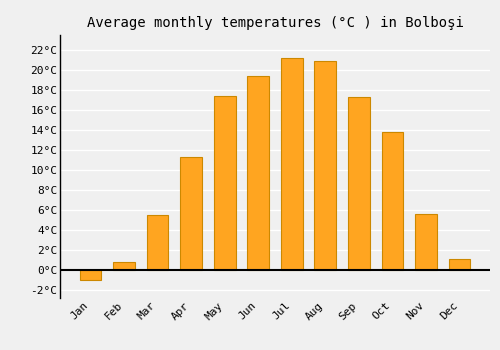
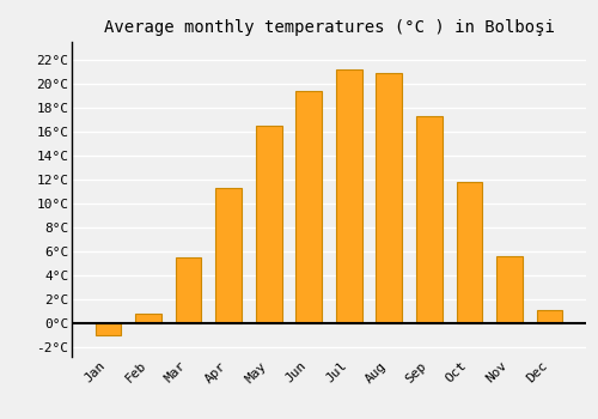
May: 17.4°C -> 16.5°C
Oct: 13.8°C -> 11.8°C
